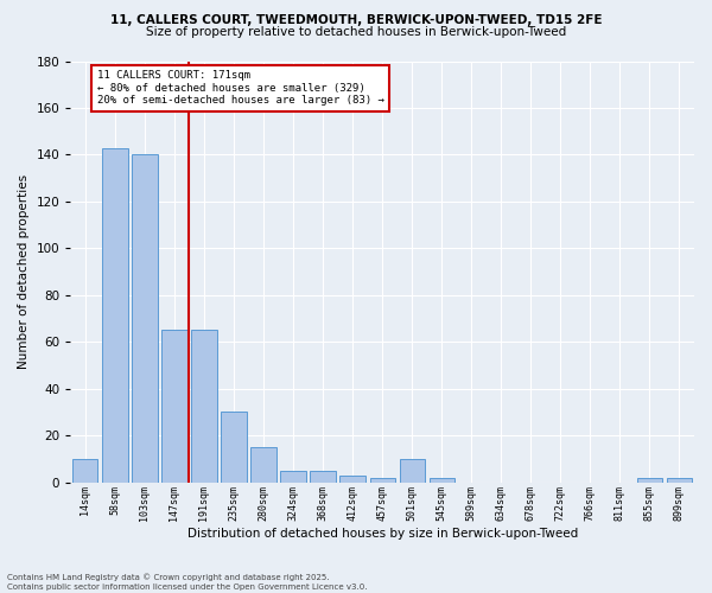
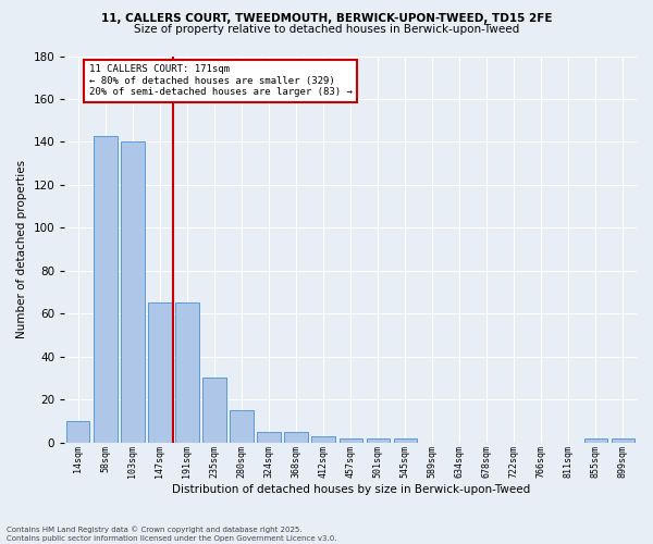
501sqm: 10 -> 2
